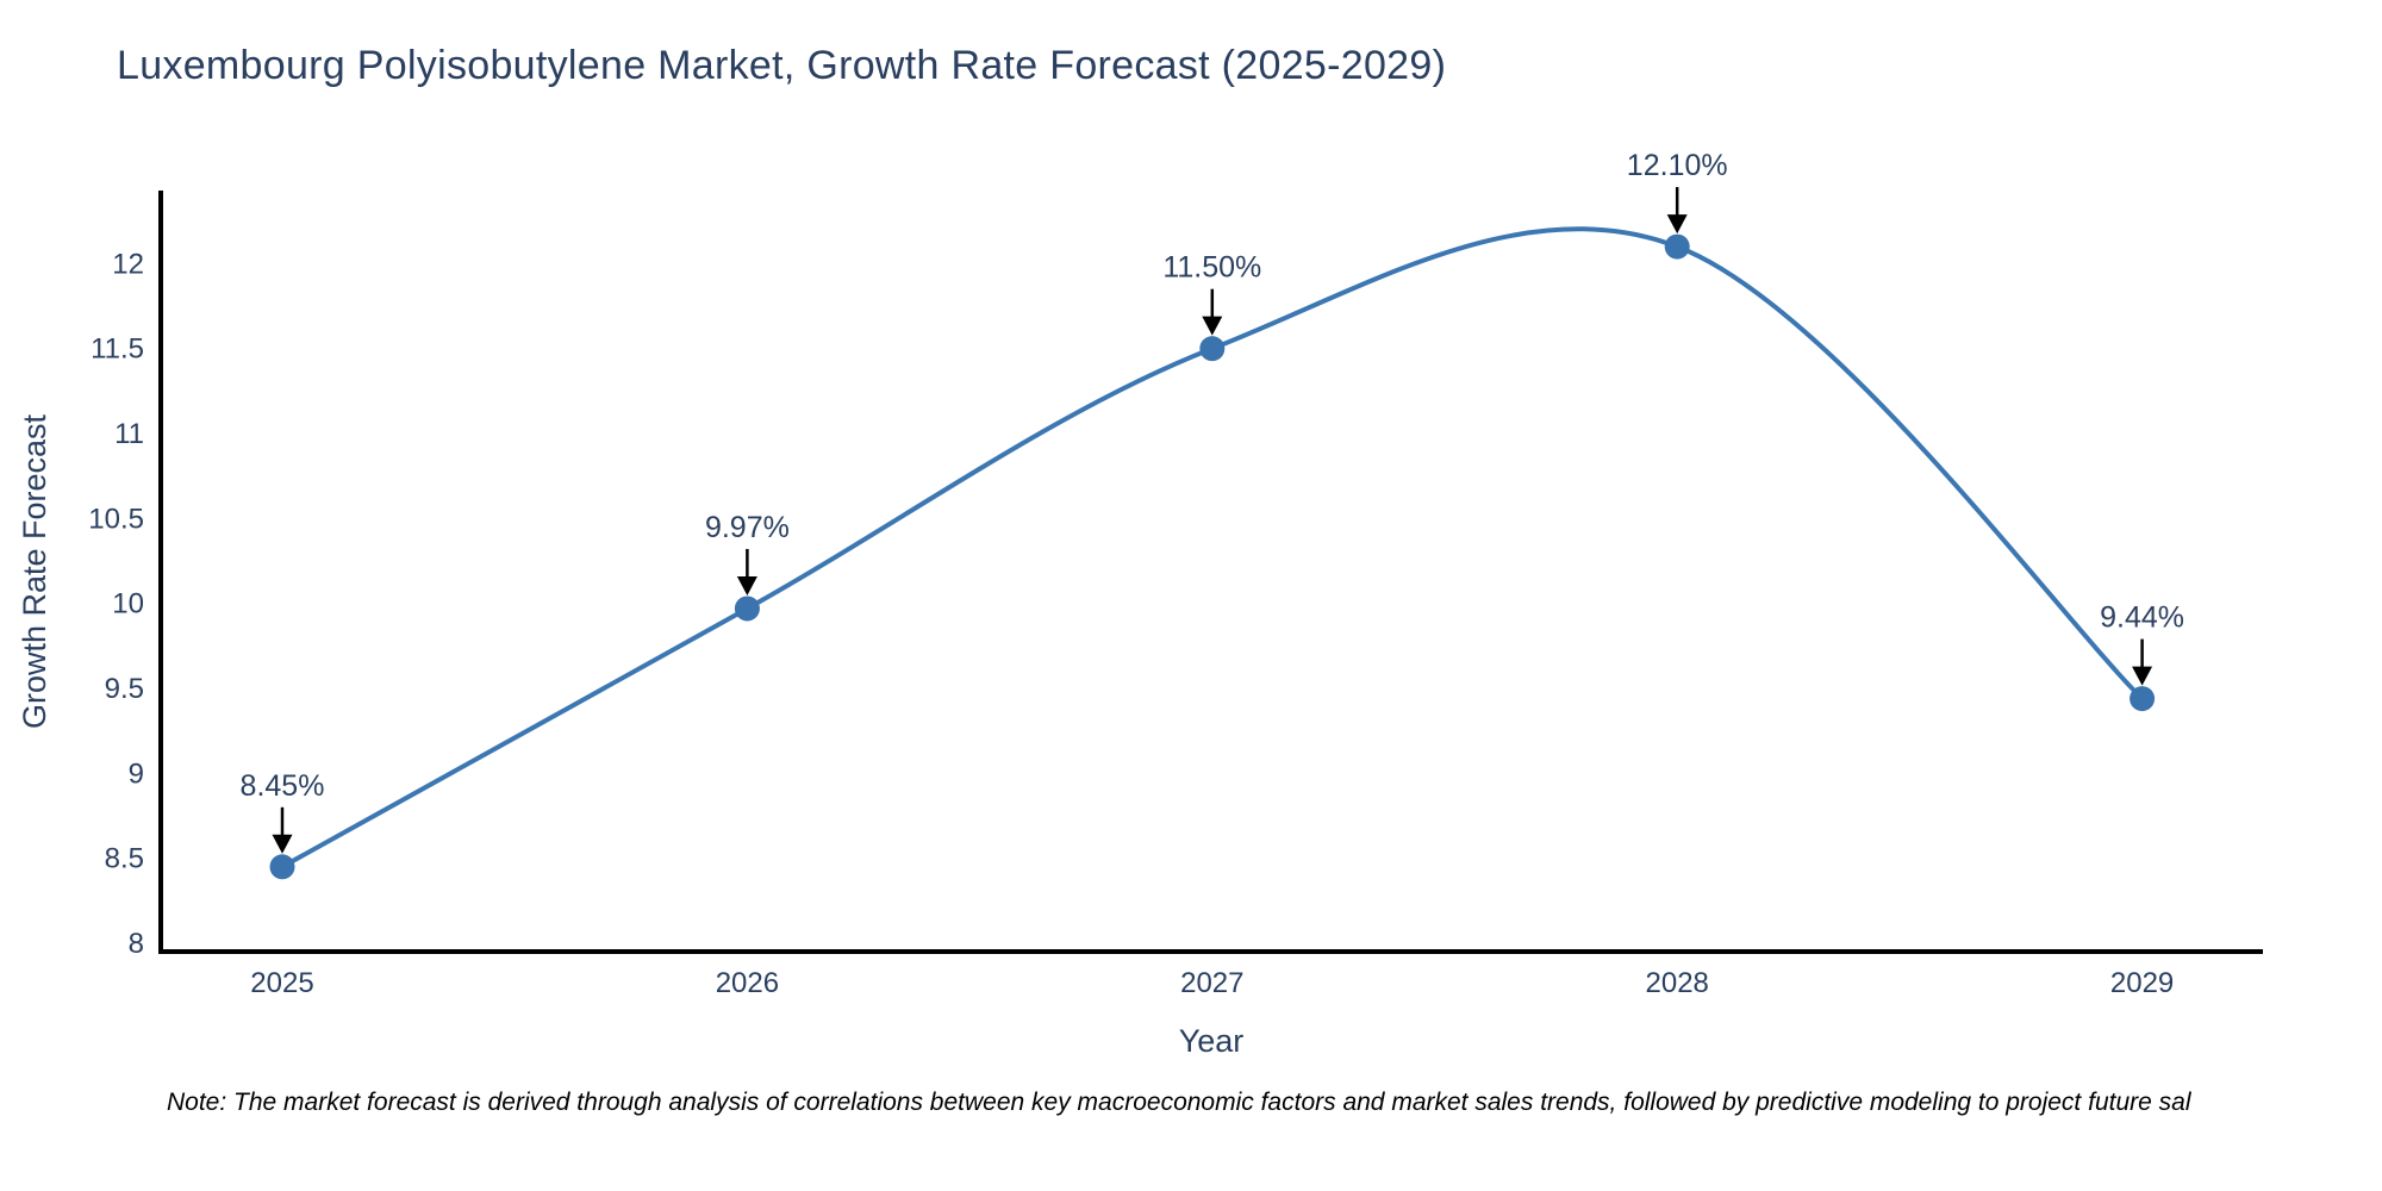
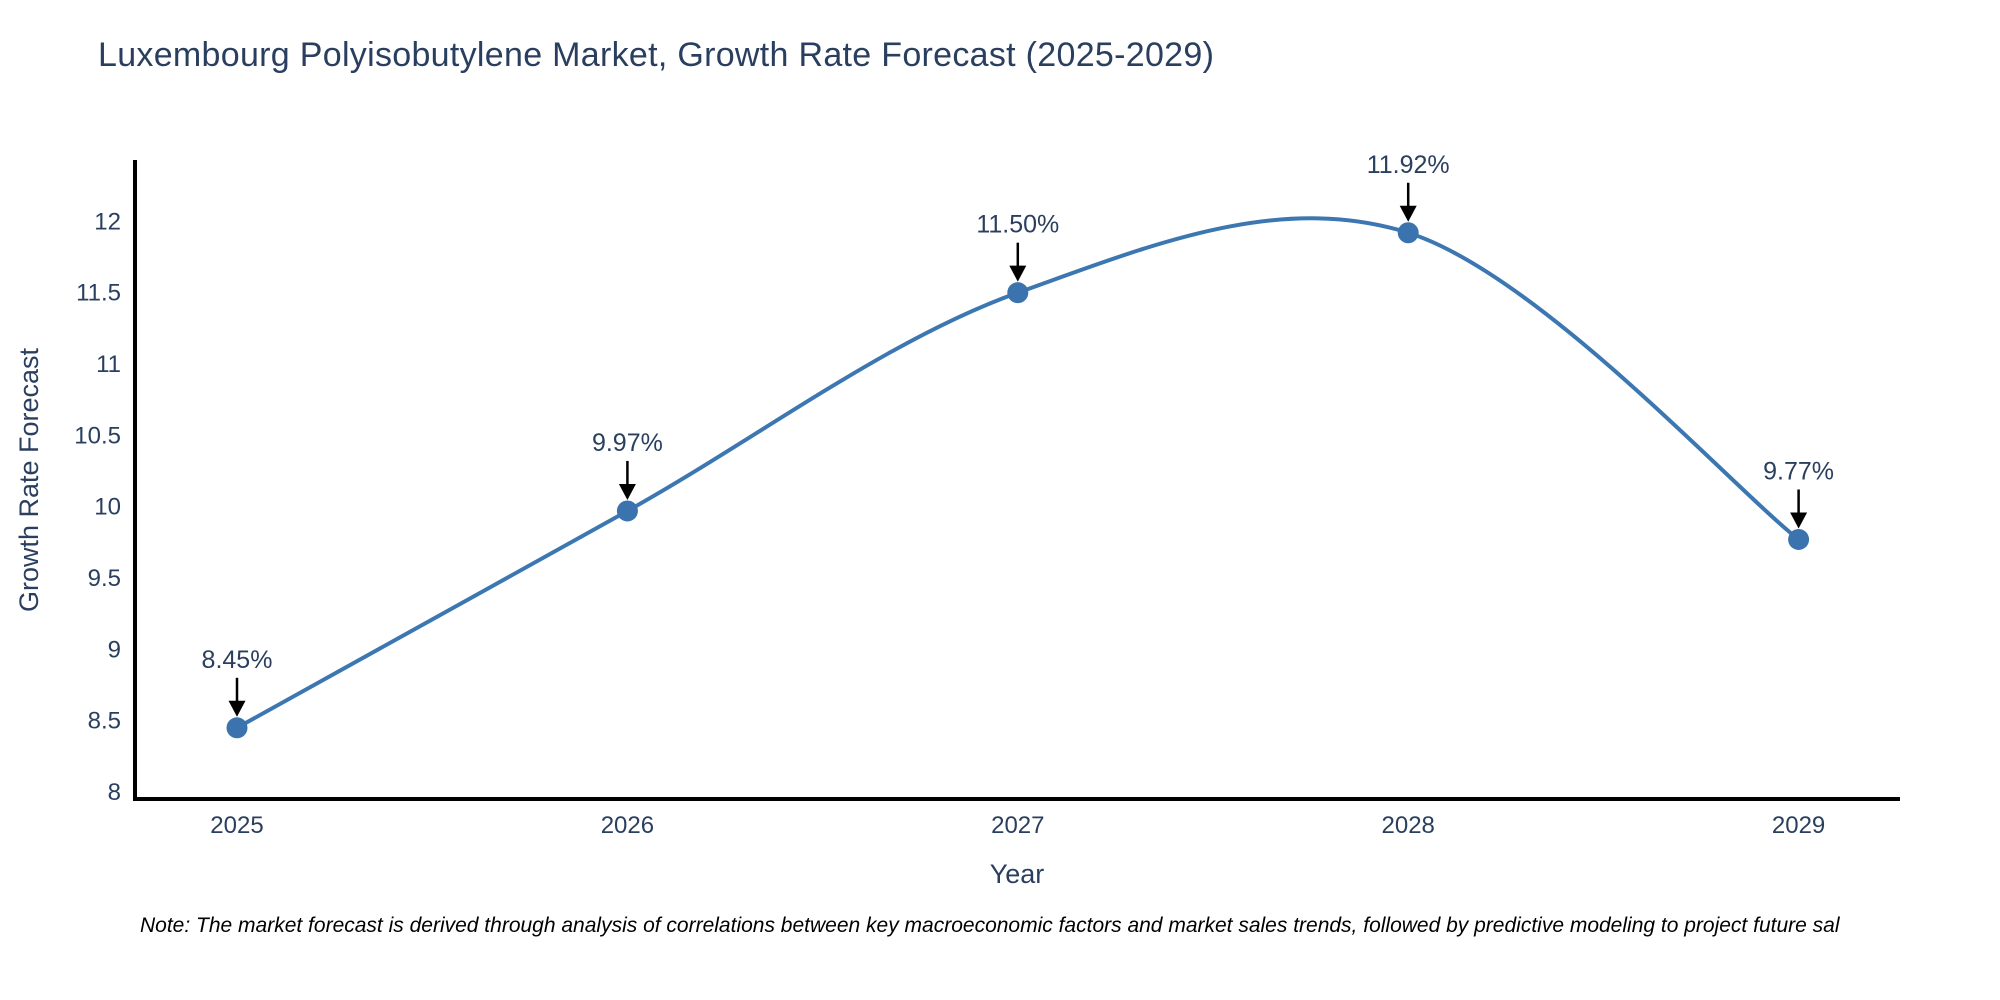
2028: 12.10% -> 11.92%
2029: 9.44% -> 9.77%
